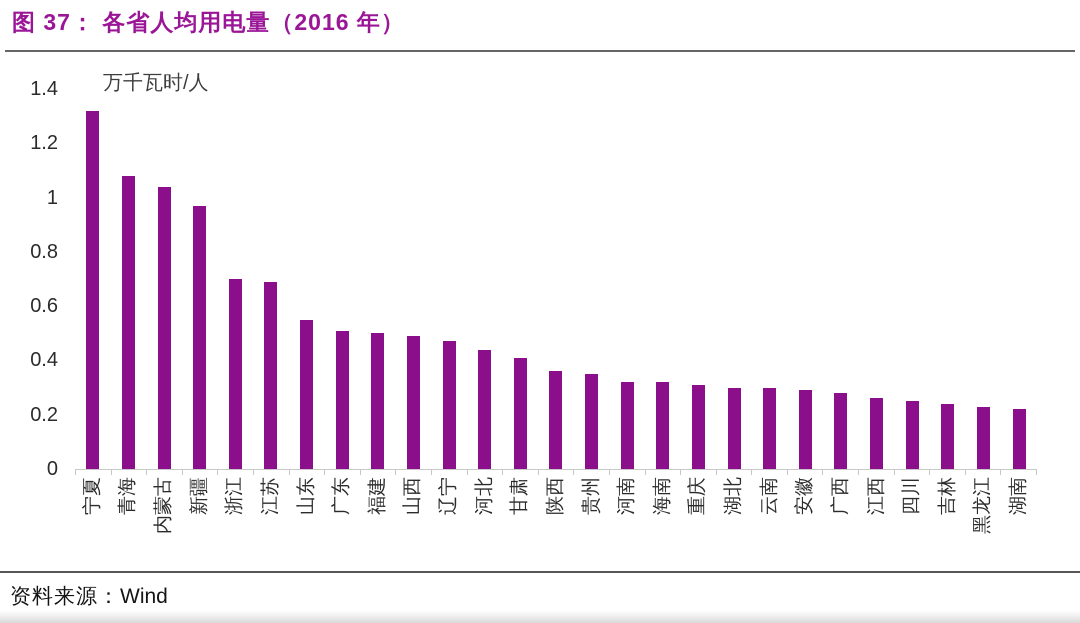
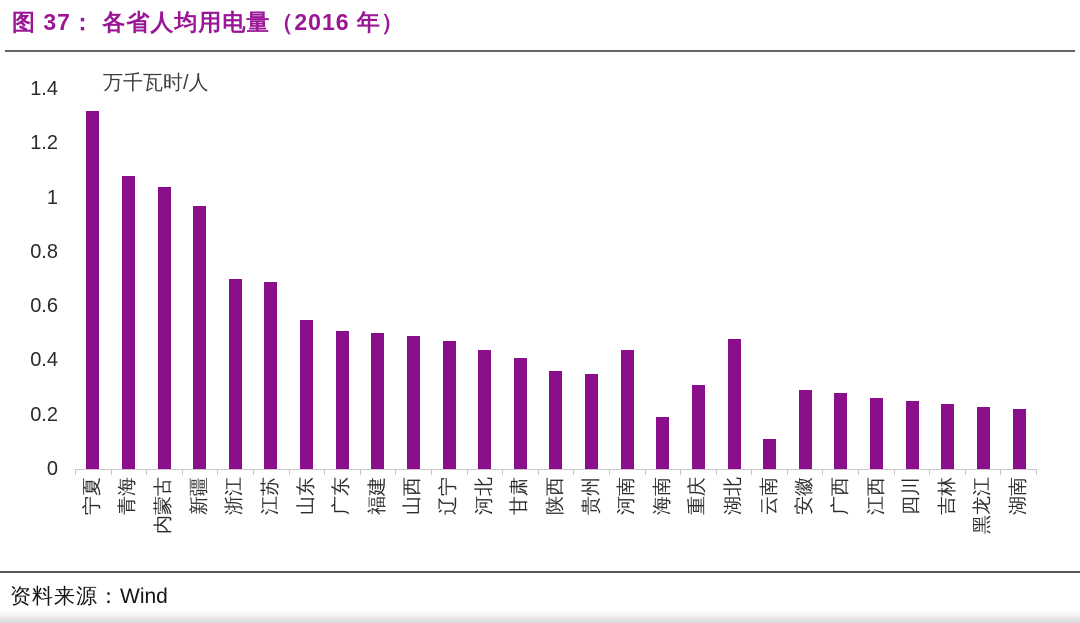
河南: 0.32 -> 0.44
海南: 0.32 -> 0.19
湖北: 0.30 -> 0.48
云南: 0.30 -> 0.11
